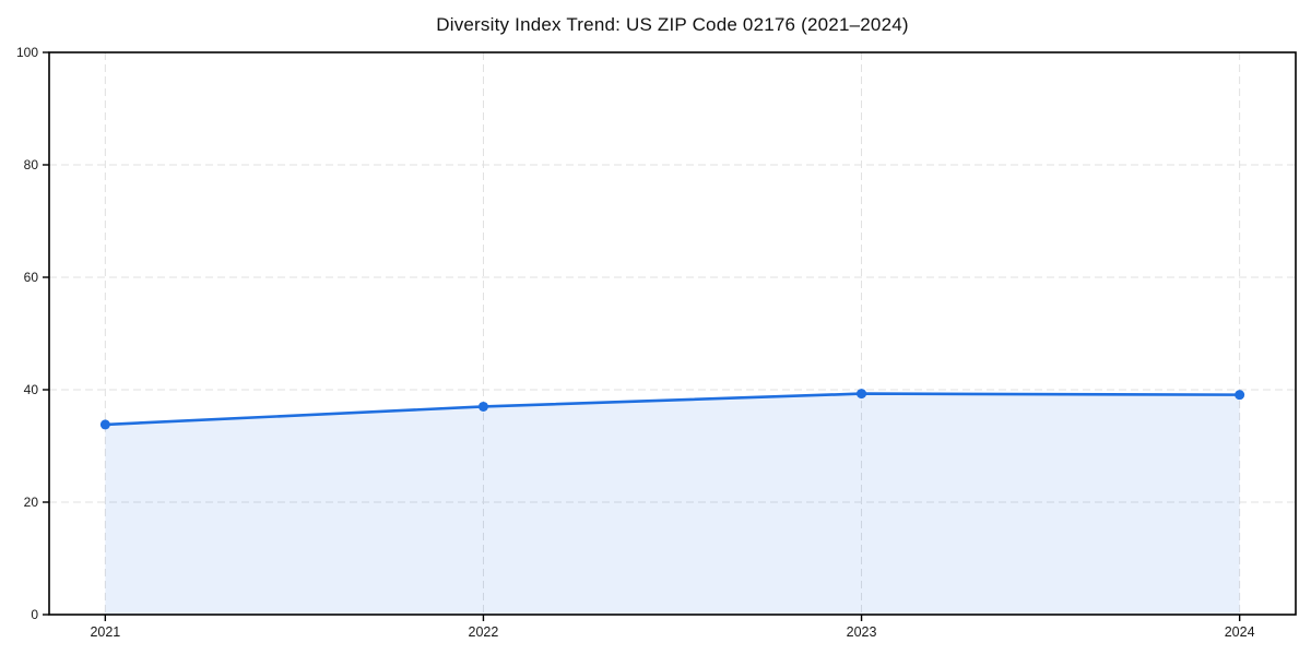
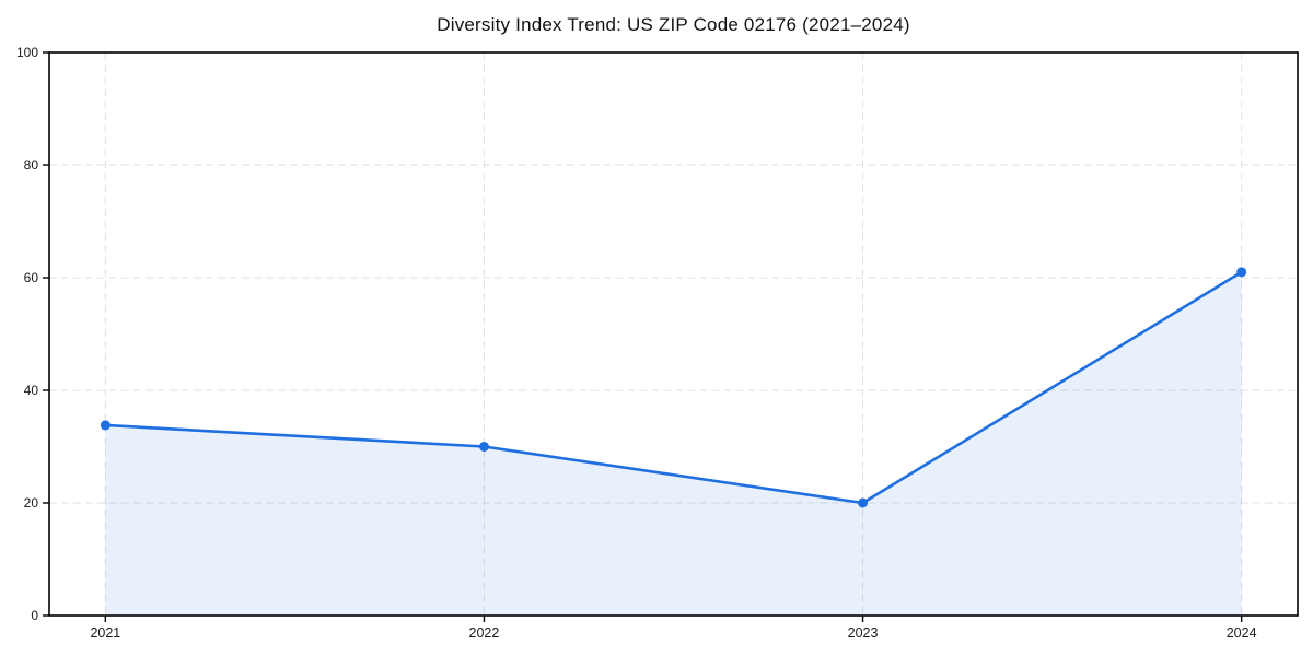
2022: 37 -> 30
2023: 39 -> 20
2024: 39 -> 61
